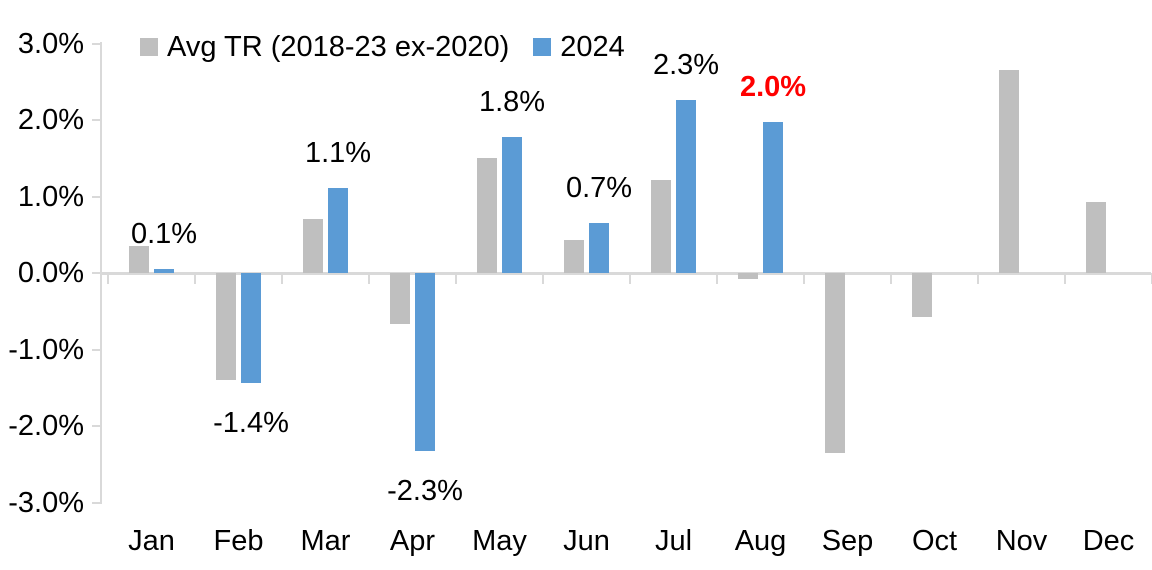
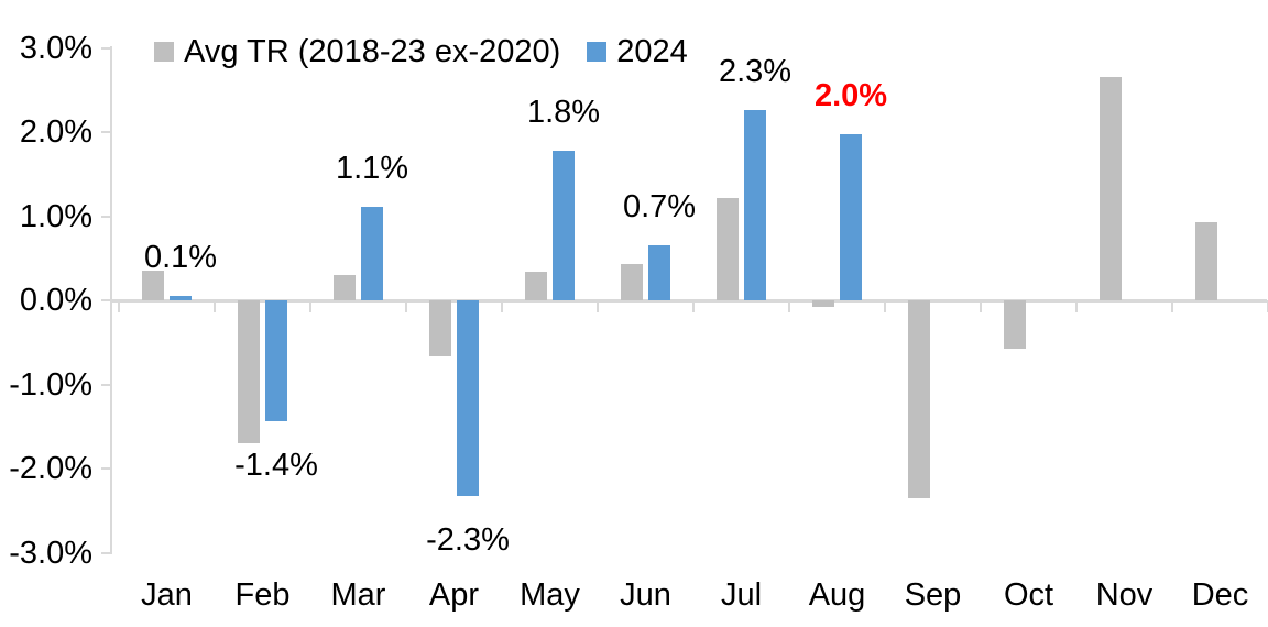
Avg TR (2018-23 ex-2020)/Feb: -1.4% -> -1.7%
Avg TR (2018-23 ex-2020)/Mar: 0.7% -> 0.3%
Avg TR (2018-23 ex-2020)/May: 1.5% -> 0.3%
